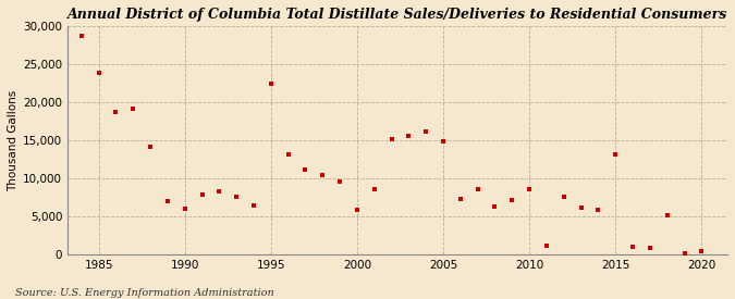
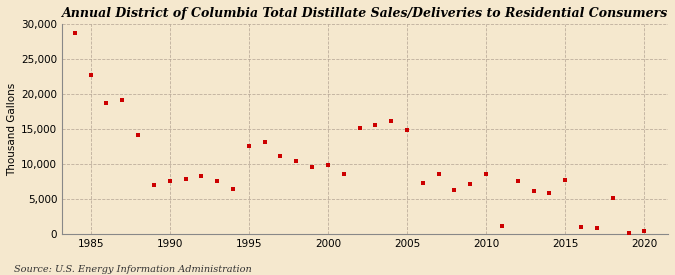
1985: 23,800 -> 22,700
1990: 6,000 -> 7,600
1995: 22,400 -> 12,500
2000: 5,800 -> 9,800
2015: 13,200 -> 7,700
